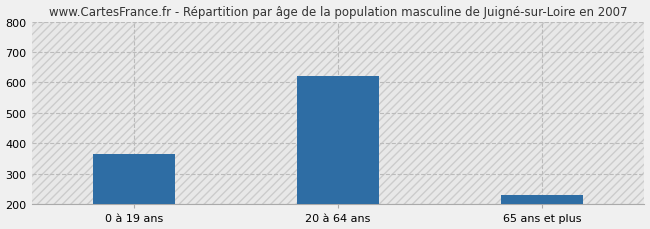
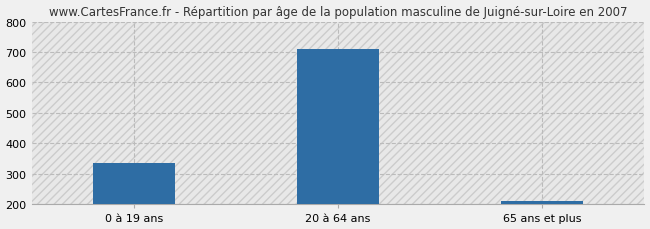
0 à 19 ans: 365 -> 335
20 à 64 ans: 620 -> 710
65 ans et plus: 230 -> 210
